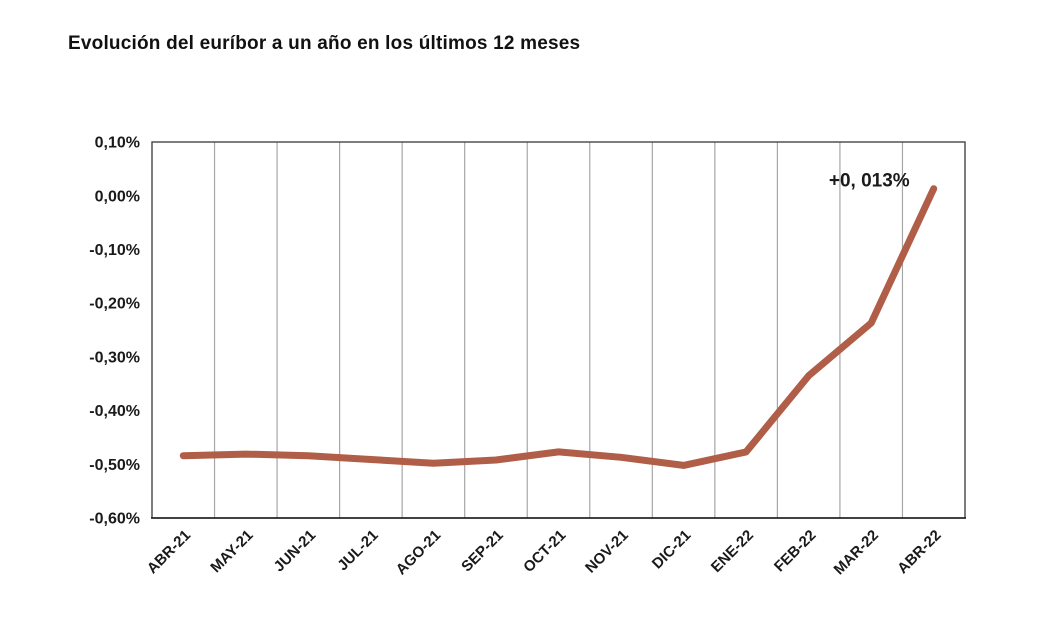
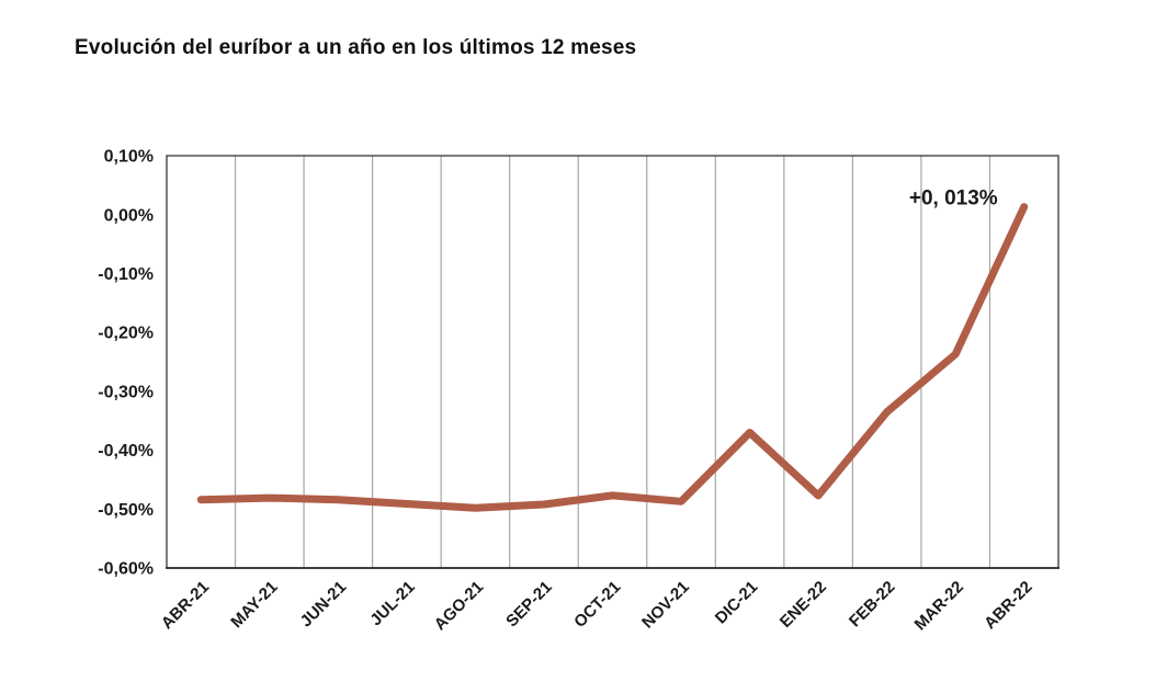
DIC-21: -0,50% -> -0,37%
